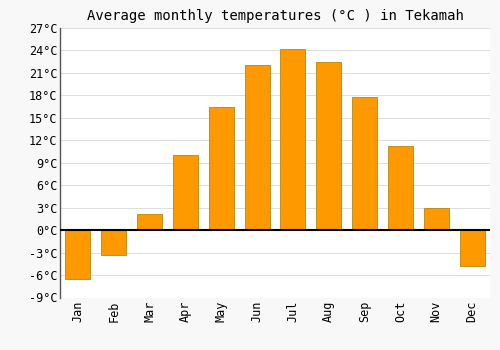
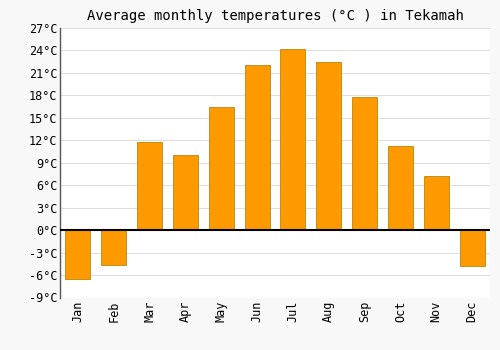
Feb: -3.3°C -> -4.6°C
Mar: 2.2°C -> 11.8°C
Nov: 3.0°C -> 7.2°C
